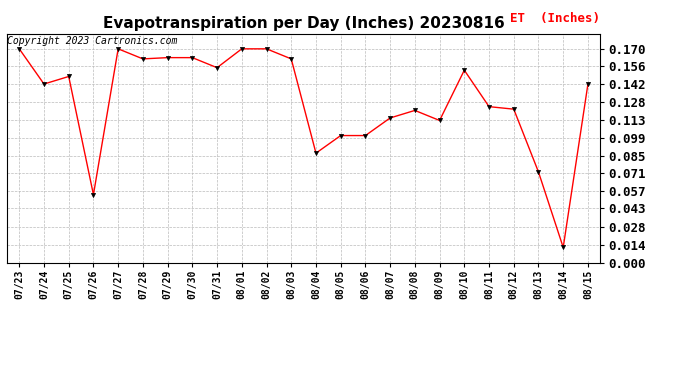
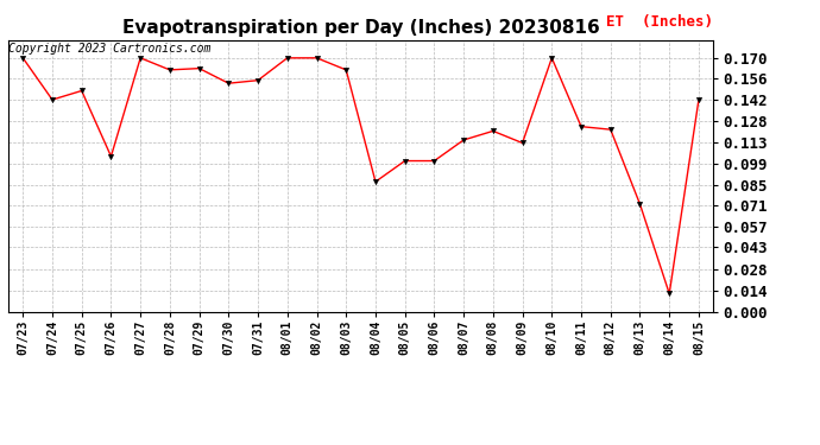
07/26: 0.054 -> 0.104
07/30: 0.163 -> 0.153
08/10: 0.153 -> 0.170
